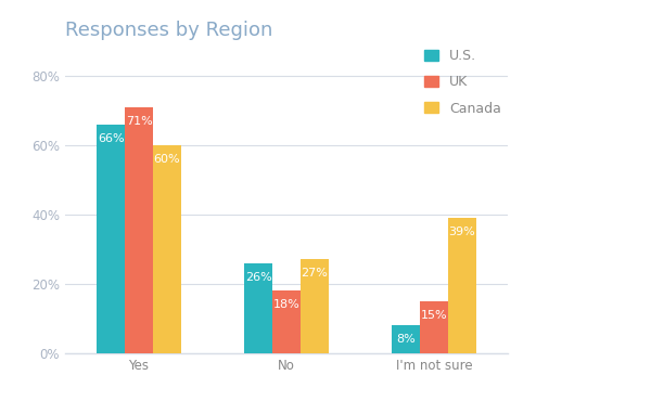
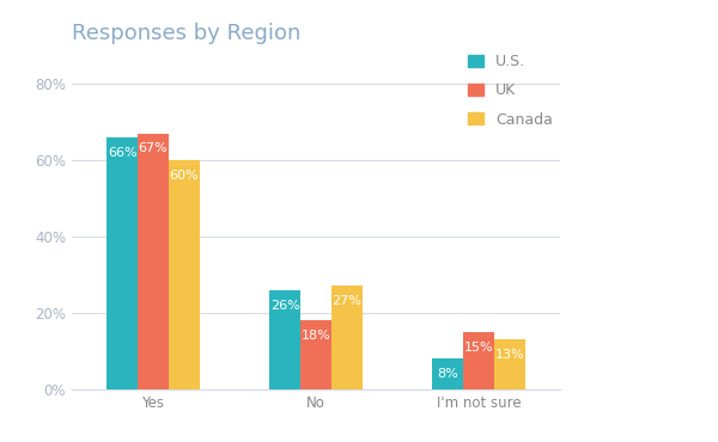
UK/Yes: 71% -> 67%
Canada/I'm not sure: 39% -> 13%
